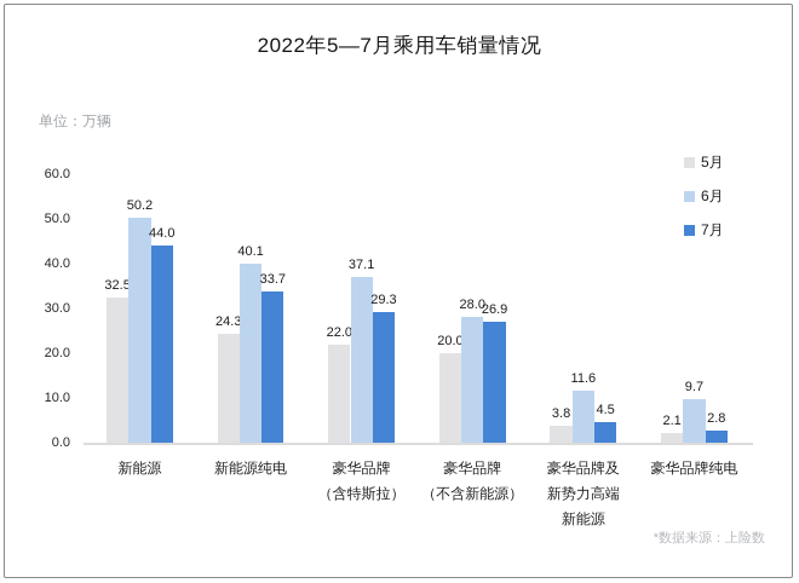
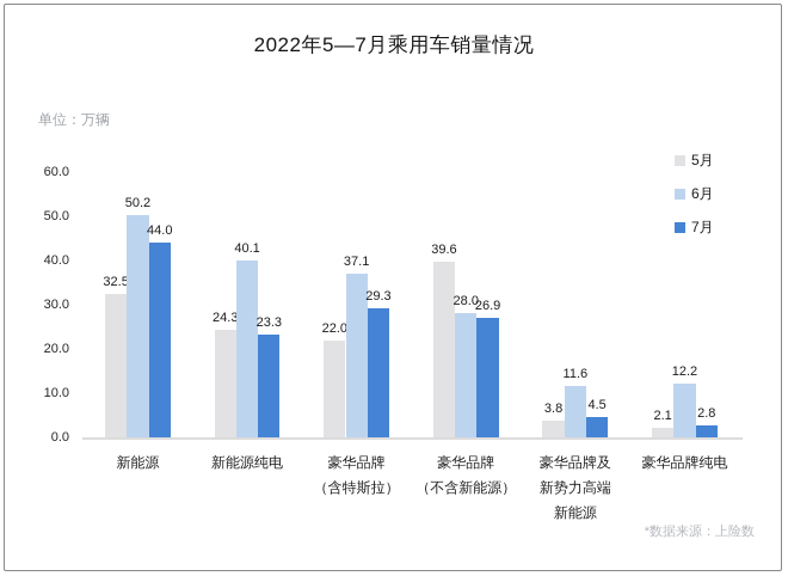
7月/新能源纯电: 33.7 -> 23.3
5月/豪华品牌（不含新能源）: 20.0 -> 39.6
6月/豪华品牌纯电: 9.7 -> 12.2
